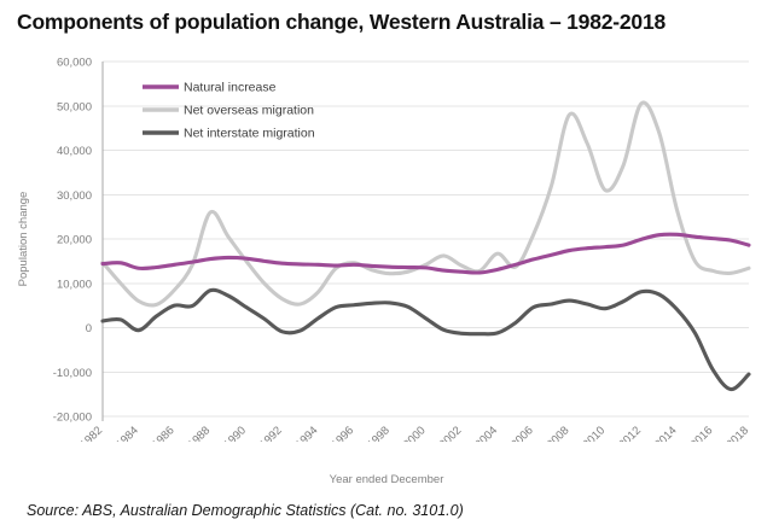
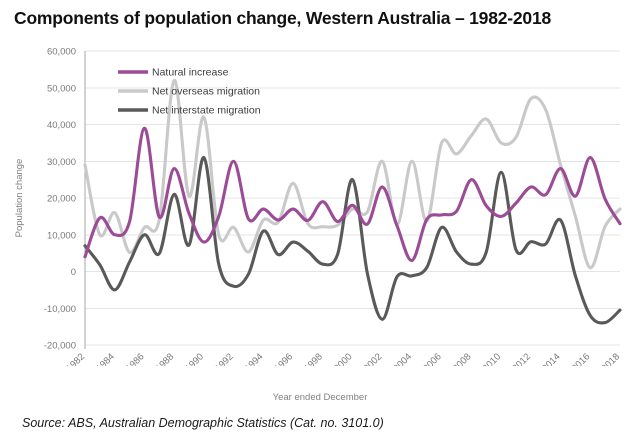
Natural increase/1982: 14000 -> 4000
Net overseas migration/1982: 15000 -> 29000
Net interstate migration/1982: 2000 -> 7000
Natural increase/1984: 13000 -> 10000
Net overseas migration/1984: 6000 -> 16000
Net interstate migration/1984: -1000 -> -5000
Natural increase/1986: 14000 -> 39000
Net overseas migration/1986: 8000 -> 12000
Net interstate migration/1986: 5000 -> 10000
Natural increase/1988: 16000 -> 28000
Net overseas migration/1988: 26000 -> 52000
Net interstate migration/1988: 8000 -> 21000
Natural increase/1990: 16000 -> 8000
Net overseas migration/1990: 15000 -> 42000
Net interstate migration/1990: 5000 -> 31000
Natural increase/1992: 14000 -> 30000
Net overseas migration/1992: 6000 -> 12000
Net interstate migration/1992: -1000 -> -4000
Natural increase/1994: 14000 -> 17000
Net overseas migration/1994: 8000 -> 14000
Net interstate migration/1994: 2000 -> 11000
Natural increase/1996: 14000 -> 17000
Net overseas migration/1996: 15000 -> 24000
Net interstate migration/1996: 5000 -> 8000
Natural increase/1998: 14000 -> 19000
Net interstate migration/1998: 6000 -> 2000
Natural increase/2000: 14000 -> 18000
Net overseas migration/2000: 14000 -> 17000
Net interstate migration/2000: 2000 -> 25000
Natural increase/2002: 13000 -> 23000
Net overseas migration/2002: 14000 -> 30000
Net interstate migration/2002: -1000 -> -13000
Natural increase/2004: 13000 -> 3000
Net overseas migration/2004: 17000 -> 30000
Net overseas migration/2006: 21000 -> 35000
Net interstate migration/2006: 5000 -> 12000
Natural increase/2008: 17000 -> 25000
Net overseas migration/2008: 48000 -> 37000
Net interstate migration/2008: 6000 -> 2000
Natural increase/2010: 18000 -> 15000
Net overseas migration/2010: 31000 -> 35000
Net interstate migration/2010: 4000 -> 27000
Natural increase/2012: 20000 -> 23000
Net overseas migration/2012: 50000 -> 47000
Natural increase/2014: 21000 -> 28000
Net overseas migration/2014: 26000 -> 29000
Net interstate migration/2014: 4000 -> 14000
Natural increase/2016: 20000 -> 31000
Net overseas migration/2016: 13000 -> 1000
Net interstate migration/2016: -10000 -> -12000
Natural increase/2018: 19000 -> 13000
Net overseas migration/2018: 13000 -> 17000
